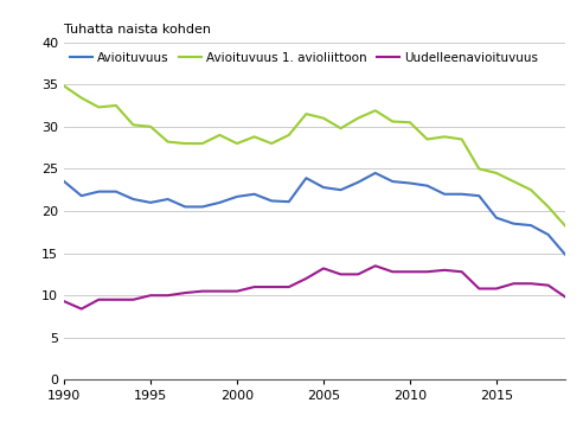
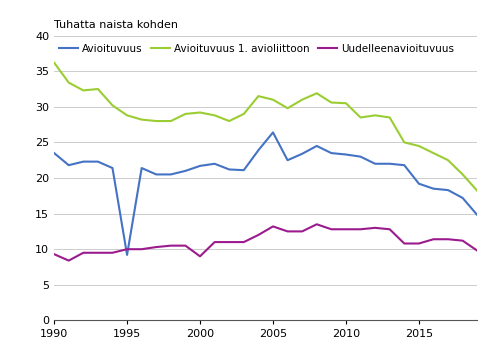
Avioituvuus 1. avioliittoon/1990: 34.8 -> 36.2
Avioituvuus/1995: 21.0 -> 9.2
Avioituvuus 1. avioliittoon/1995: 30.0 -> 28.8
Avioituvuus 1. avioliittoon/2000: 28.0 -> 29.2
Uudelleenavioituvuus/2000: 10.5 -> 9.0
Avioituvuus/2005: 22.8 -> 26.4
